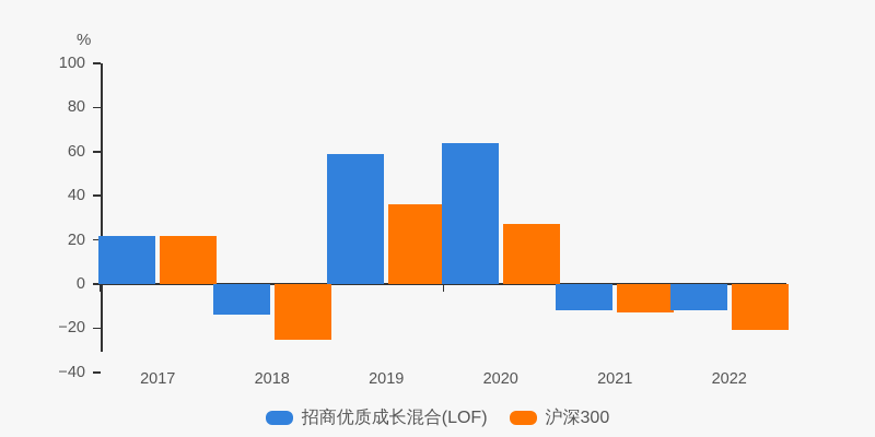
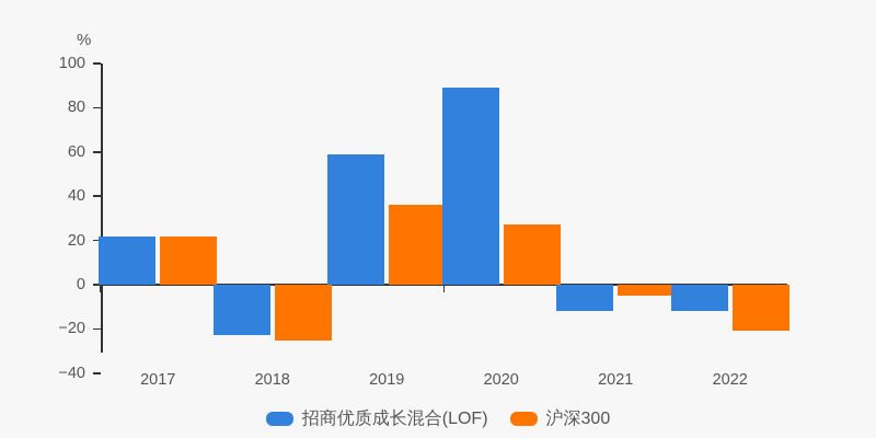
招商优质成长混合(LOF)/2018: -14 -> -23
招商优质成长混合(LOF)/2020: 64 -> 89
沪深300/2021: -13 -> -5
